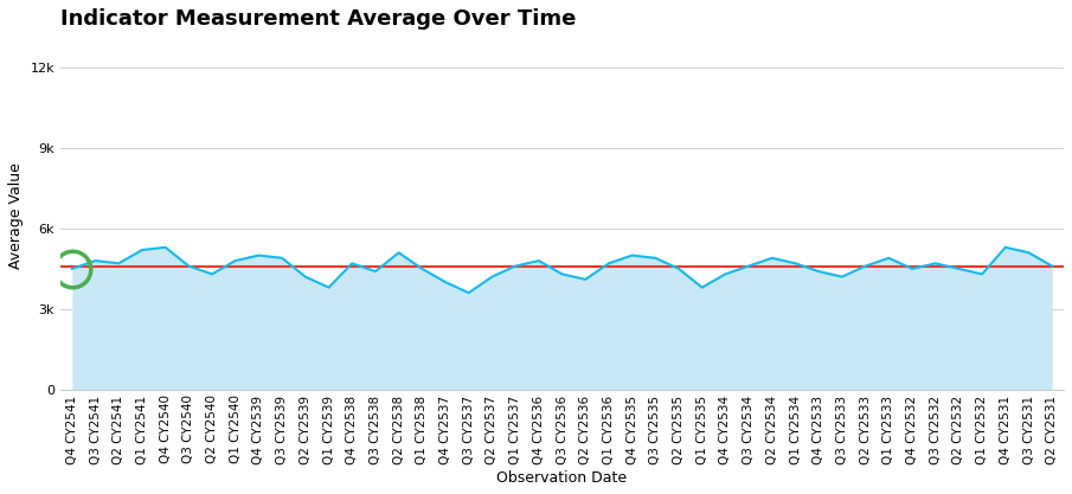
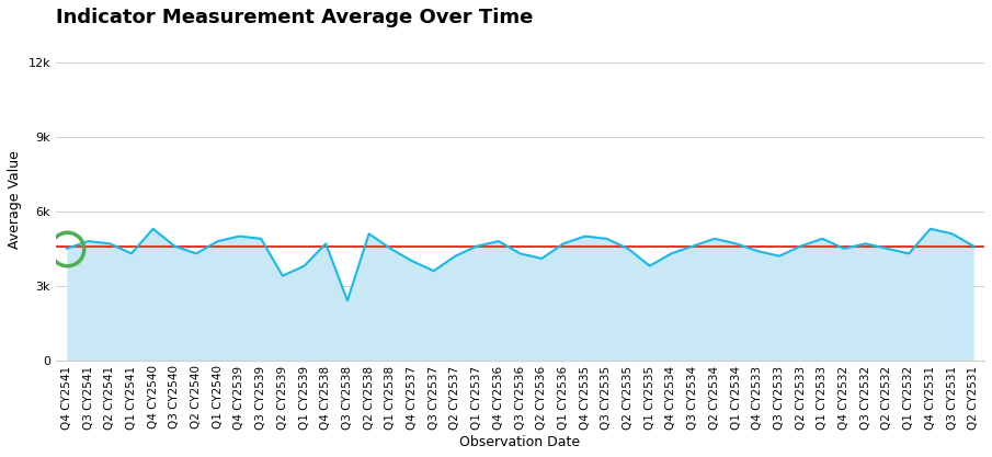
Q1 CY2541: 5.2k -> 4.3k
Q2 CY2539: 4.2k -> 3.4k
Q3 CY2538: 4.4k -> 2.4k
